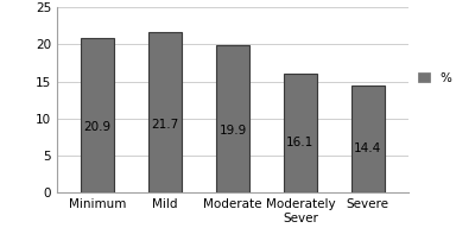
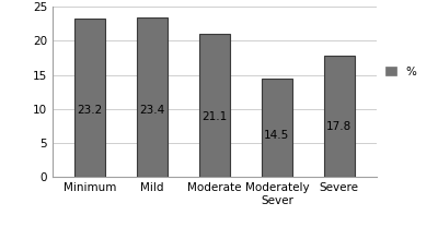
Minimum: 20.9 -> 23.2
Mild: 21.7 -> 23.4
Moderate: 19.9 -> 21.1
Moderately Sever: 16.1 -> 14.5
Severe: 14.4 -> 17.8
